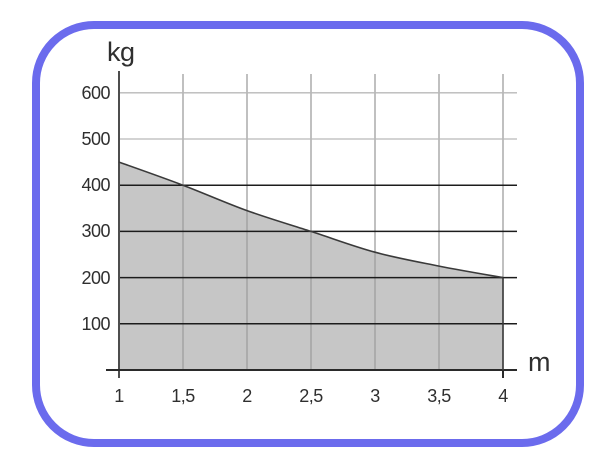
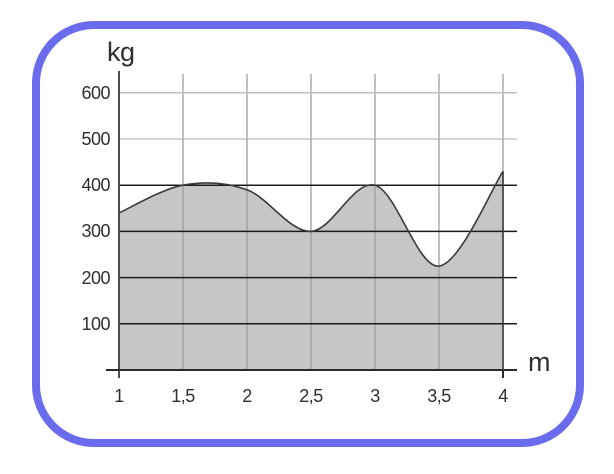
1: 450 -> 340
2: 340 -> 390
3: 260 -> 400
4: 200 -> 430
